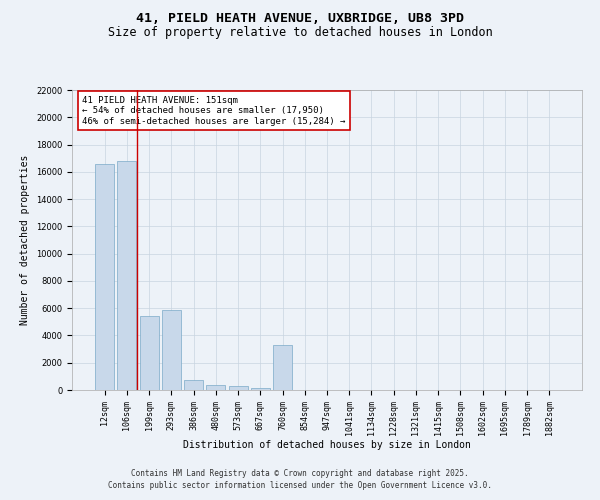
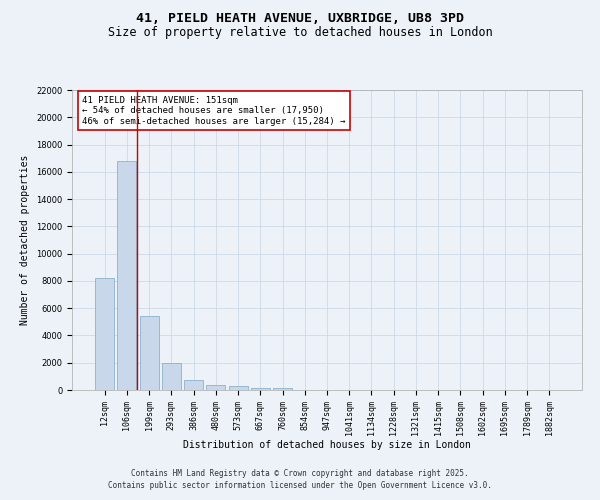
12sqm: 16600 -> 8200
293sqm: 5900 -> 2000
760sqm: 3300 -> 200
